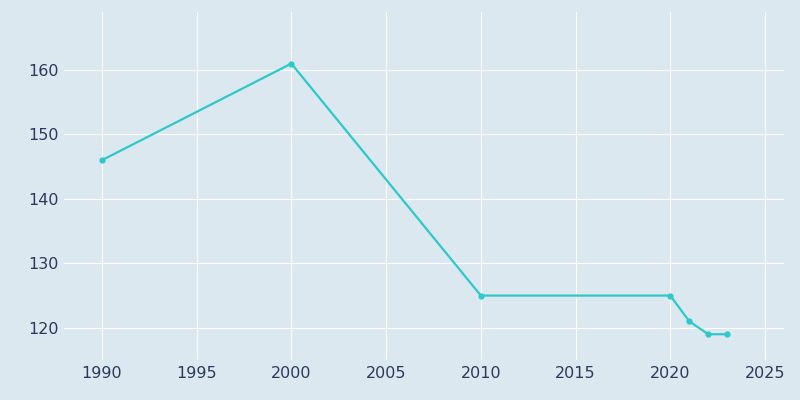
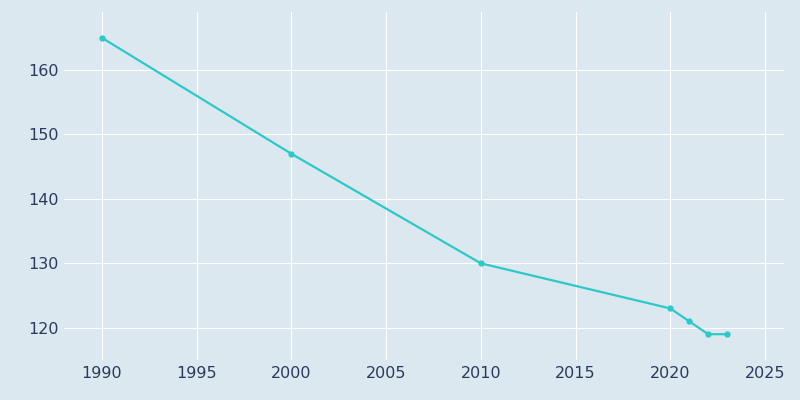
1990: 146 -> 165
2000: 161 -> 147
2010: 125 -> 130
2020: 125 -> 123
